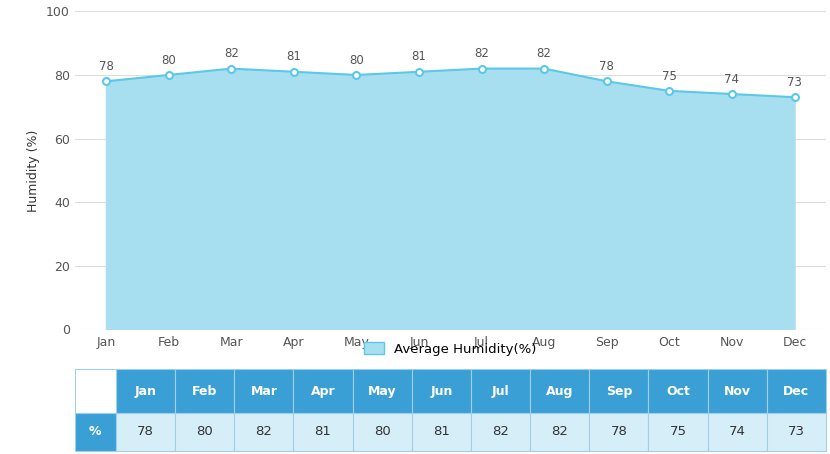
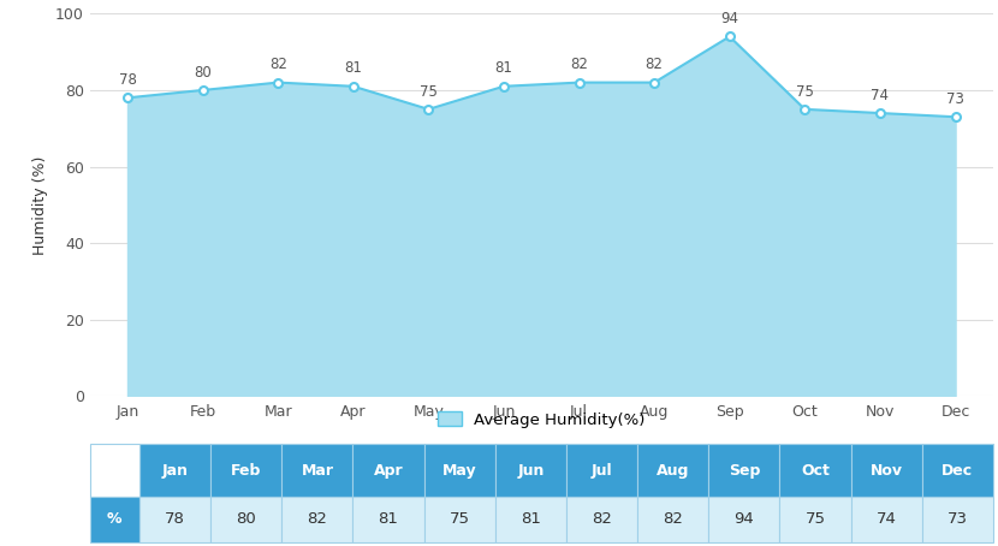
May: 80 -> 75
Sep: 78 -> 94
